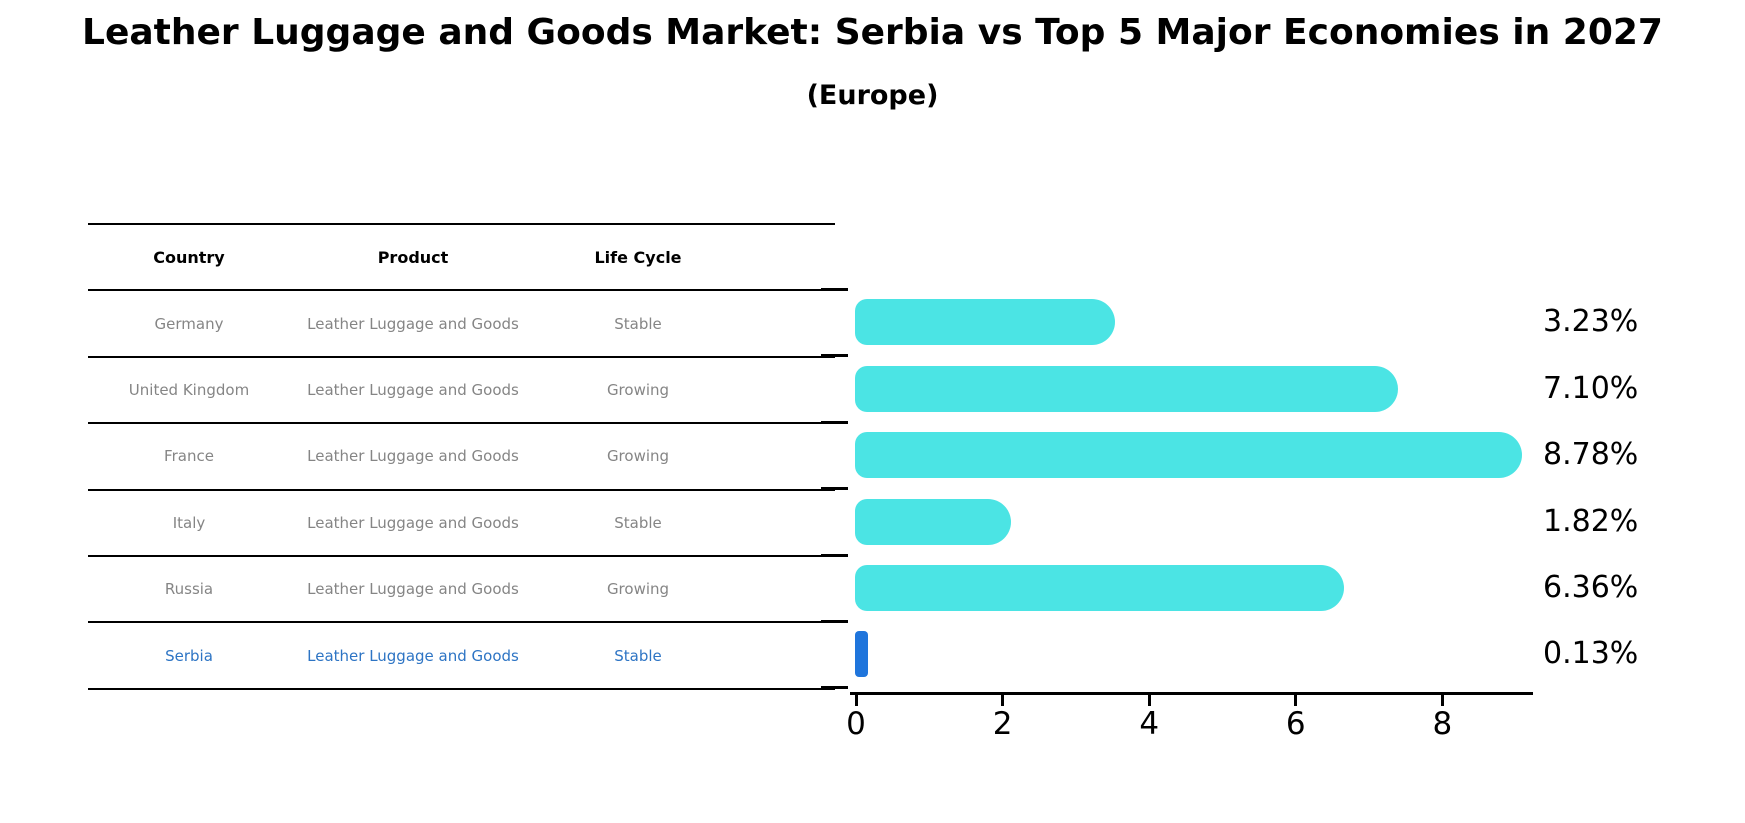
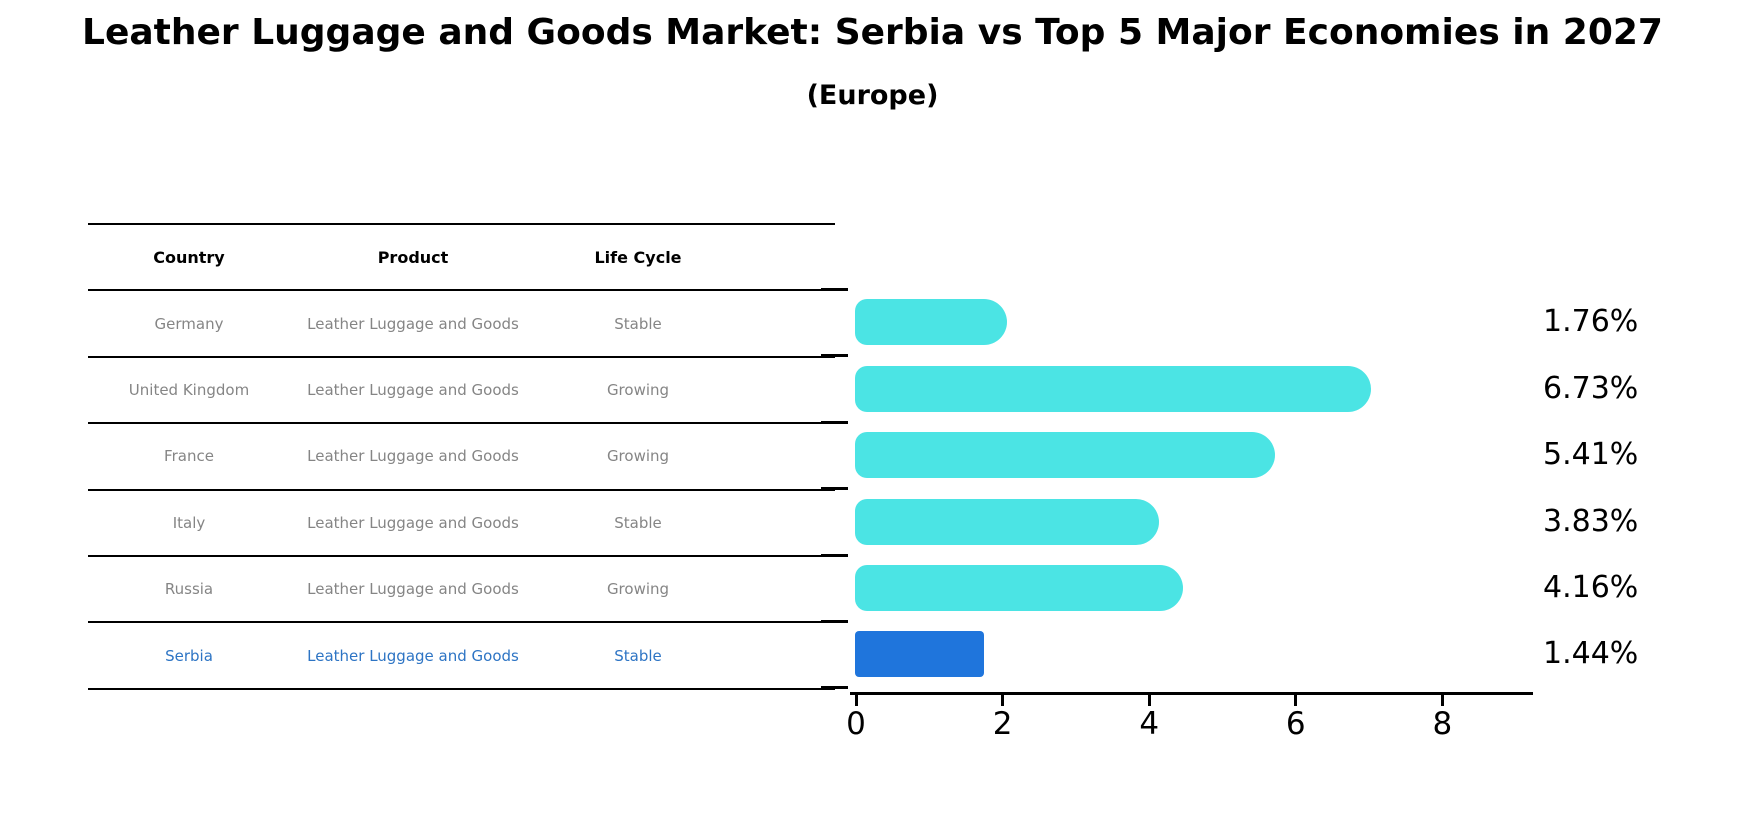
Germany: 3.23% -> 1.76%
United Kingdom: 7.10% -> 6.73%
France: 8.78% -> 5.41%
Italy: 1.82% -> 3.83%
Russia: 6.36% -> 4.16%
Serbia: 0.13% -> 1.44%
